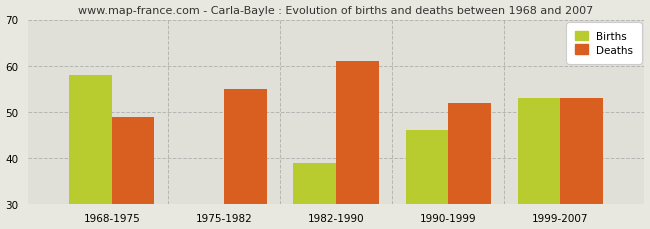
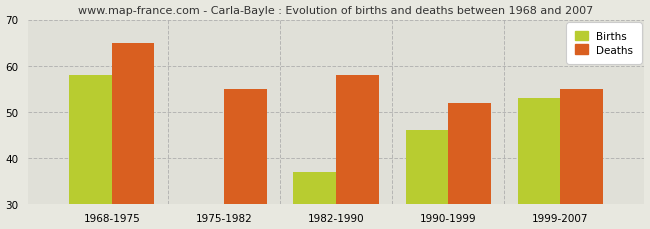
Deaths/1968-1975: 49 -> 65
Births/1982-1990: 39 -> 37
Deaths/1982-1990: 61 -> 58
Deaths/1999-2007: 53 -> 55
